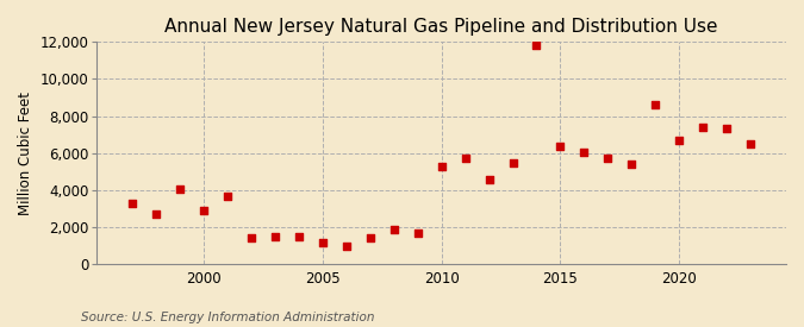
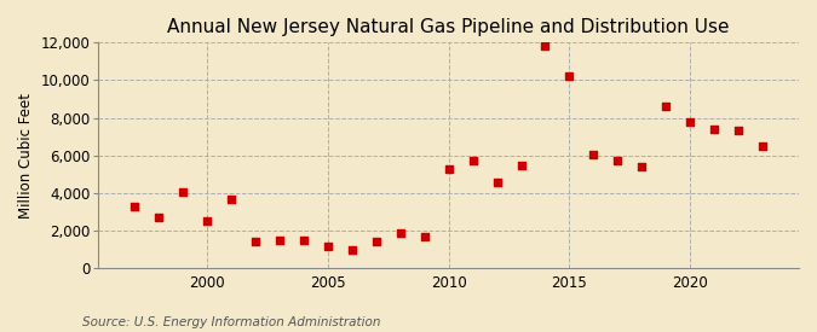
2000: 2,900 -> 2,500
2015: 6,400 -> 10,200
2020: 6,700 -> 7,800
